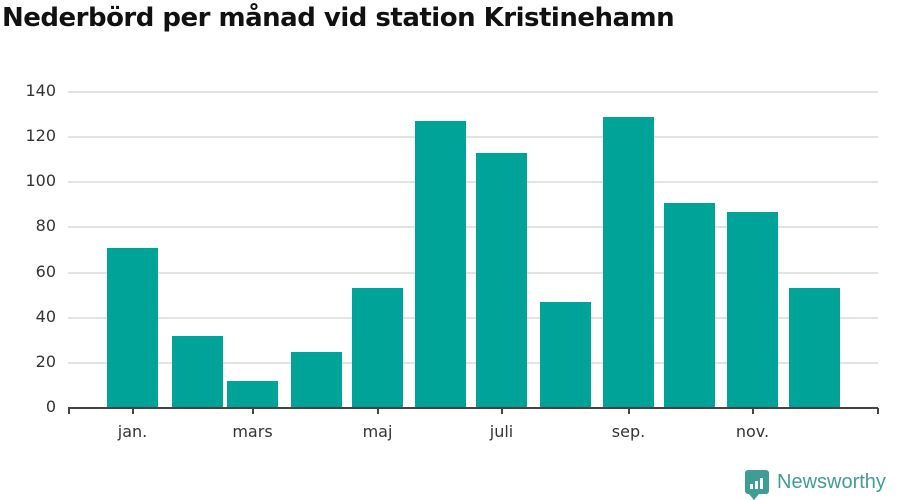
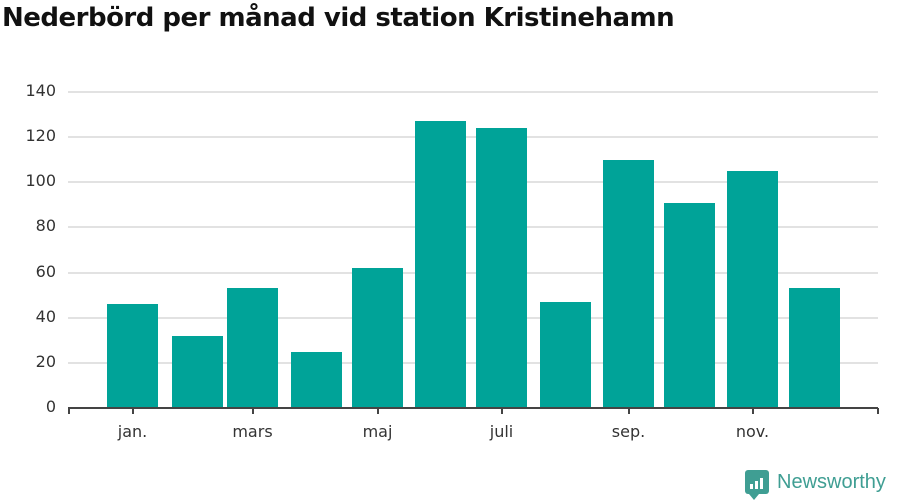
jan.: 71 -> 46
mars: 12 -> 53
maj: 53 -> 62
juli: 113 -> 124
sep.: 129 -> 110
nov.: 87 -> 105
